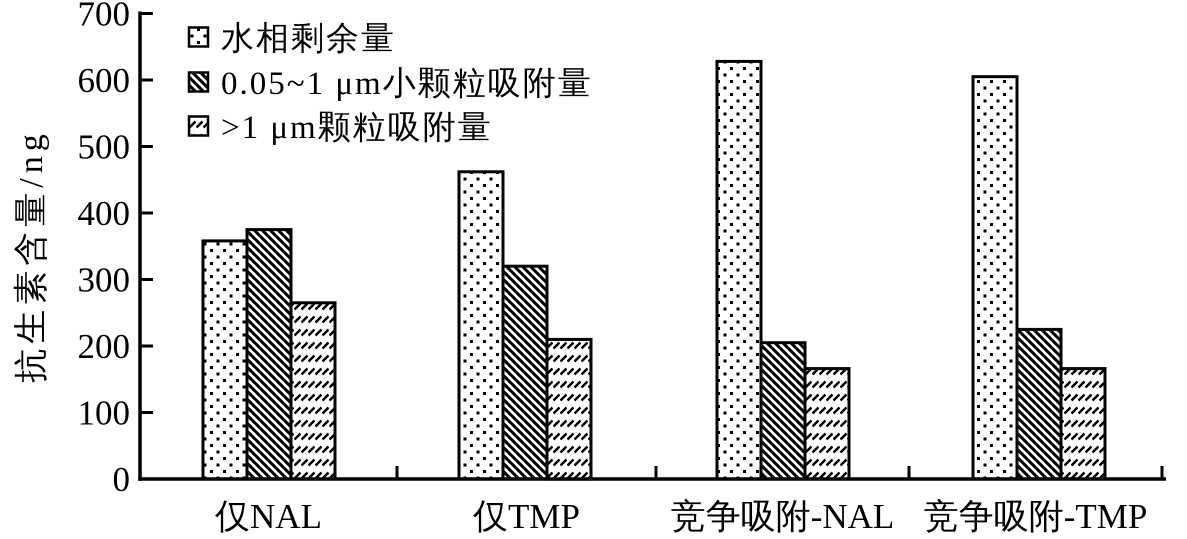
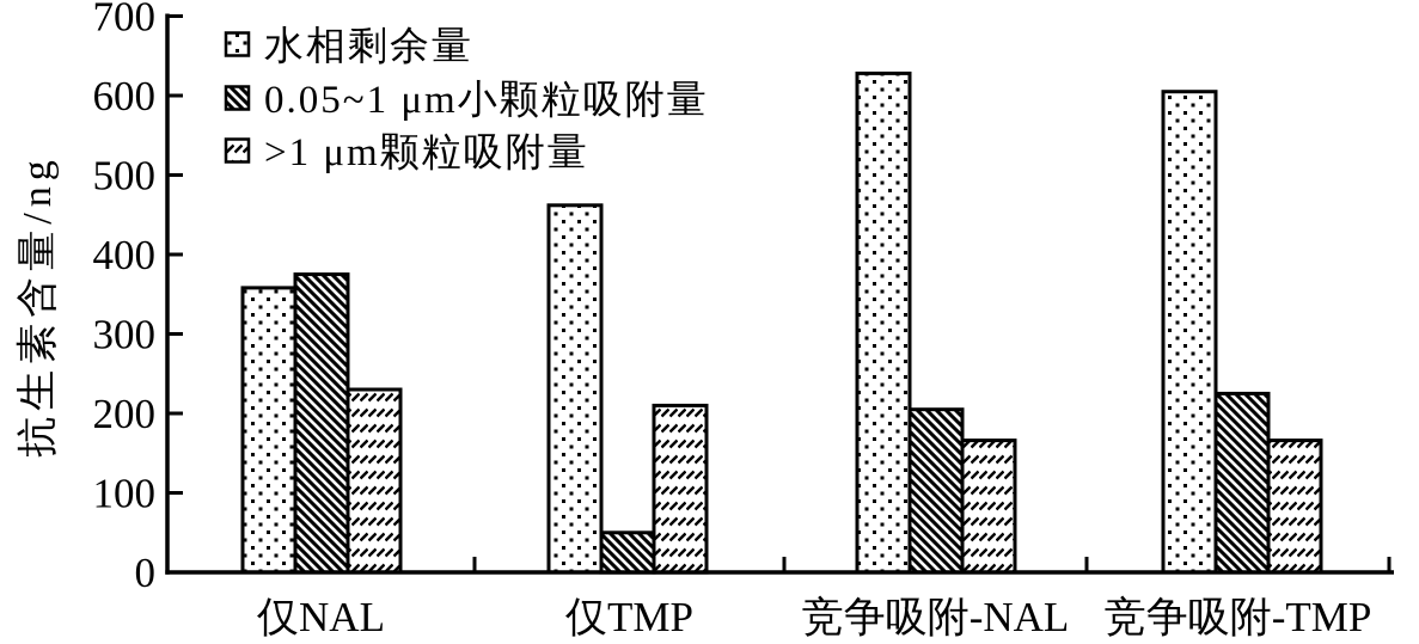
>1 μm颗粒吸附量/仅NAL: 260 -> 230
0.05~1 μm小颗粒吸附量/仅TMP: 320 -> 50
